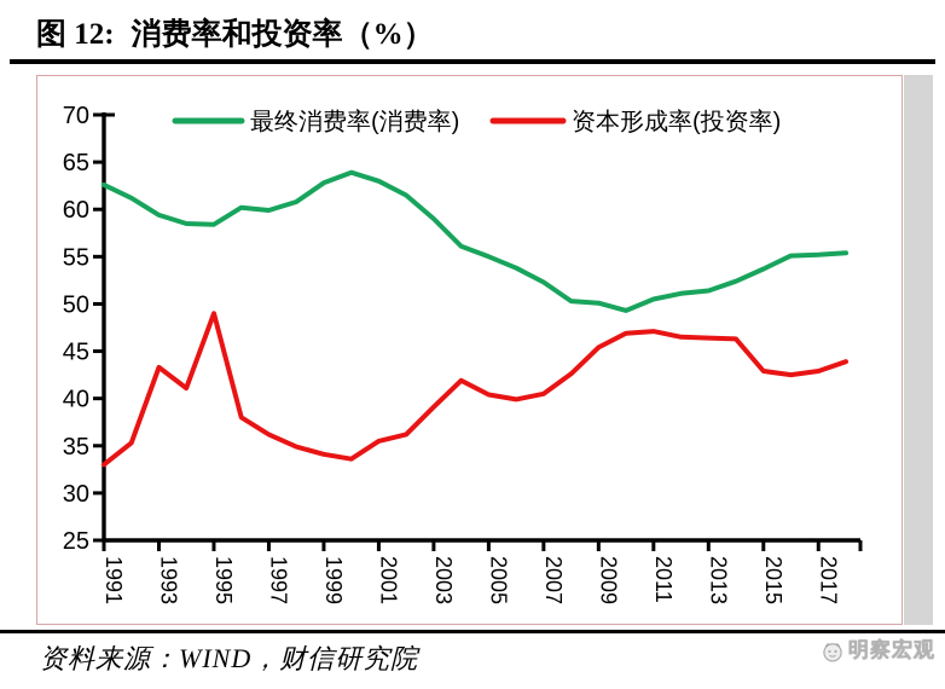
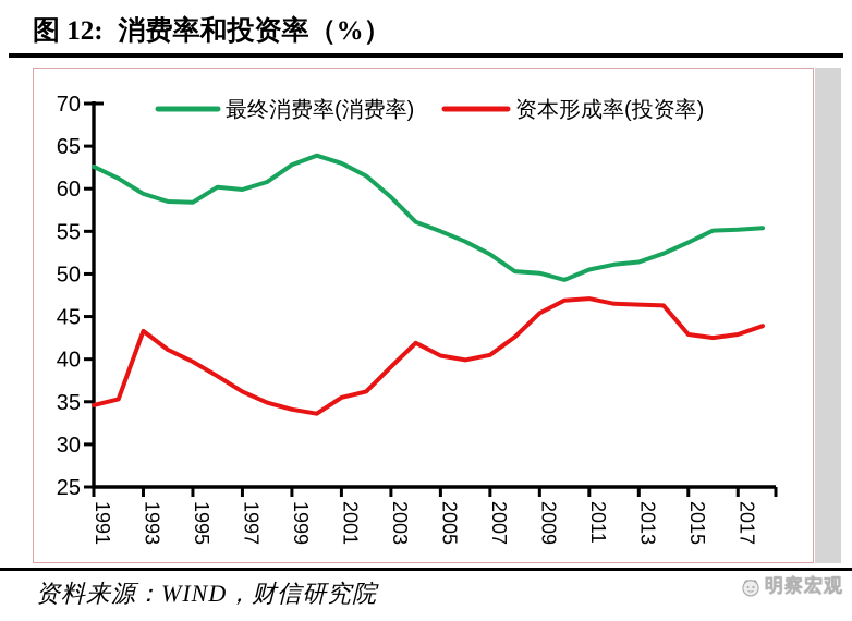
资本形成率(投资率)/1991: 33 -> 35
资本形成率(投资率)/1995: 49 -> 40
